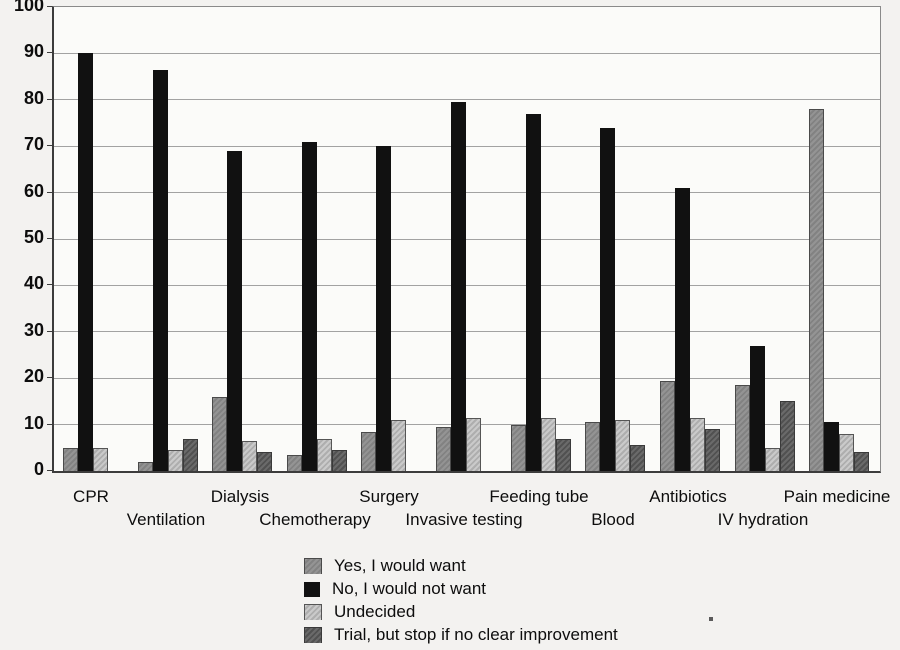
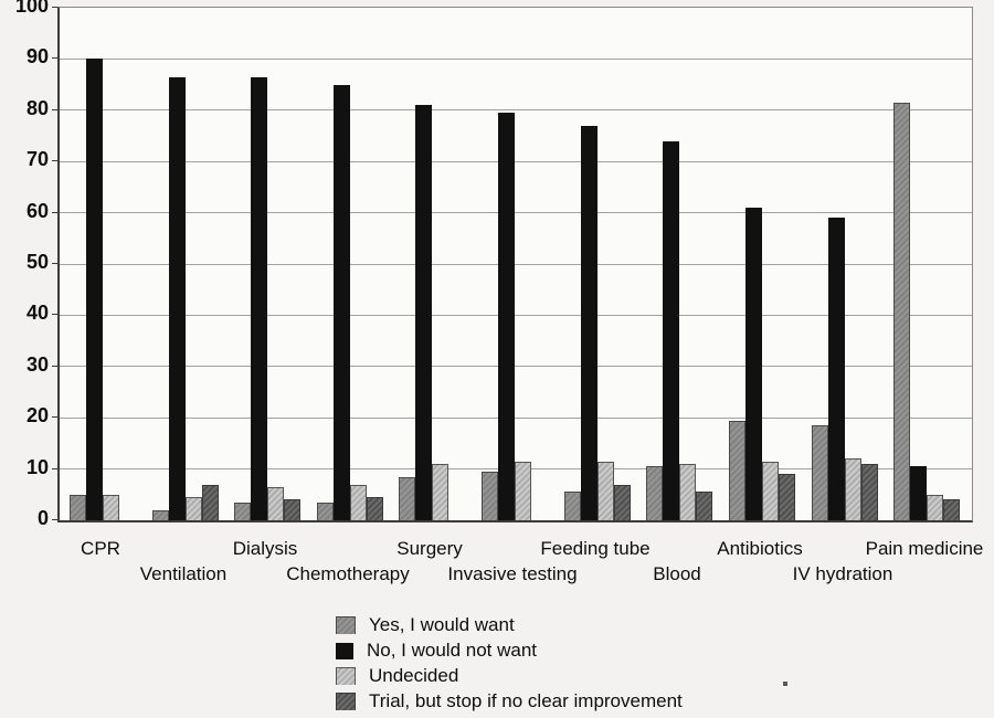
Yes, I would want/Dialysis: 16 -> 4
No, I would not want/Dialysis: 69 -> 86
No, I would not want/Chemotherapy: 71 -> 85
No, I would not want/Surgery: 70 -> 81
Yes, I would want/Feeding tube: 10 -> 6
No, I would not want/IV hydration: 27 -> 59
Undecided/IV hydration: 5 -> 12
Trial, but stop if no clear improvement/IV hydration: 15 -> 11
Yes, I would want/Pain medicine: 78 -> 82
Undecided/Pain medicine: 8 -> 5
